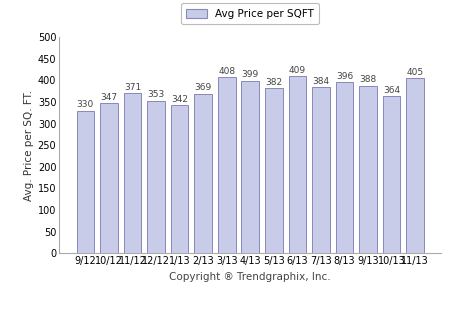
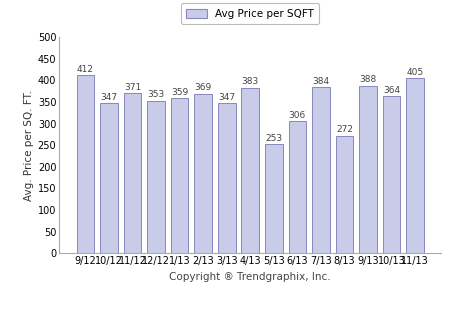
9/12: 330 -> 412
1/13: 342 -> 359
3/13: 408 -> 347
4/13: 399 -> 383
5/13: 382 -> 253
6/13: 409 -> 306
8/13: 396 -> 272
